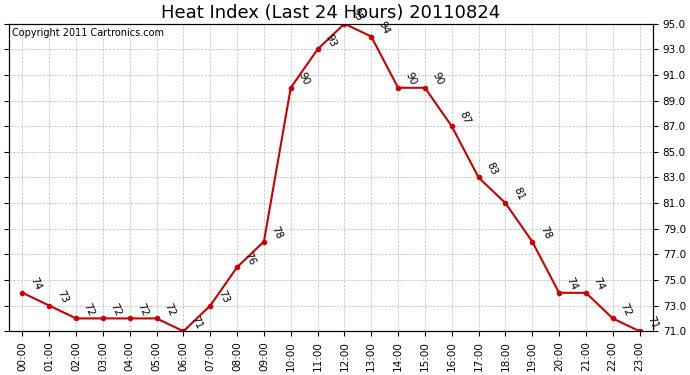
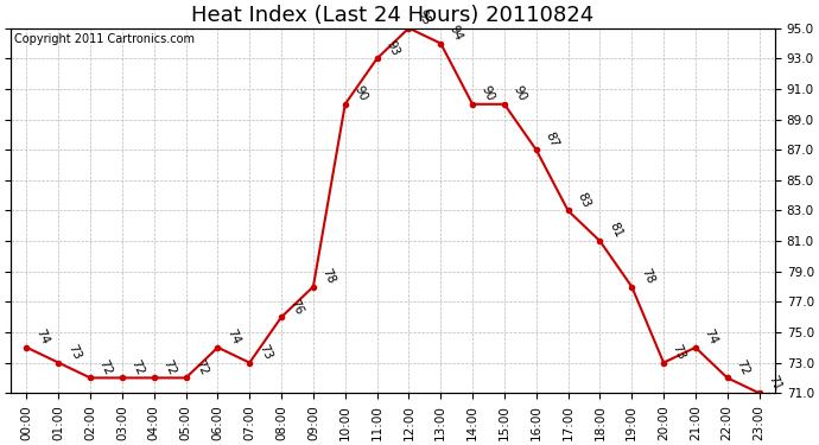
06:00: 71 -> 74
20:00: 74 -> 73
